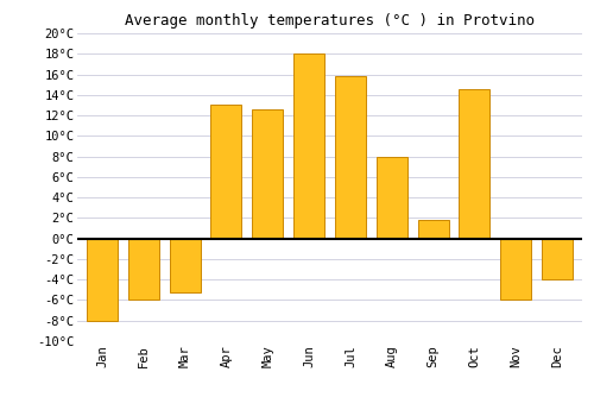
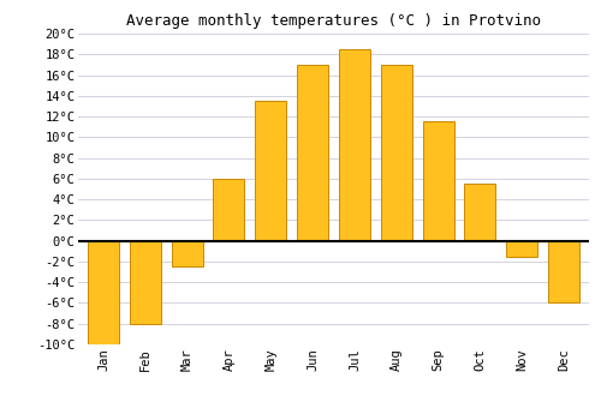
Jan: -8.0°C -> -10.0°C
Feb: -6.0°C -> -8.0°C
Mar: -5.2°C -> -2.5°C
Apr: 13.0°C -> 6.0°C
May: 12.6°C -> 13.5°C
Jun: 18.0°C -> 17.0°C
Jul: 15.8°C -> 18.5°C
Aug: 8.0°C -> 17.0°C
Sep: 1.8°C -> 11.5°C
Oct: 14.6°C -> 5.5°C
Nov: -6.0°C -> -1.5°C
Dec: -4.0°C -> -6.0°C
